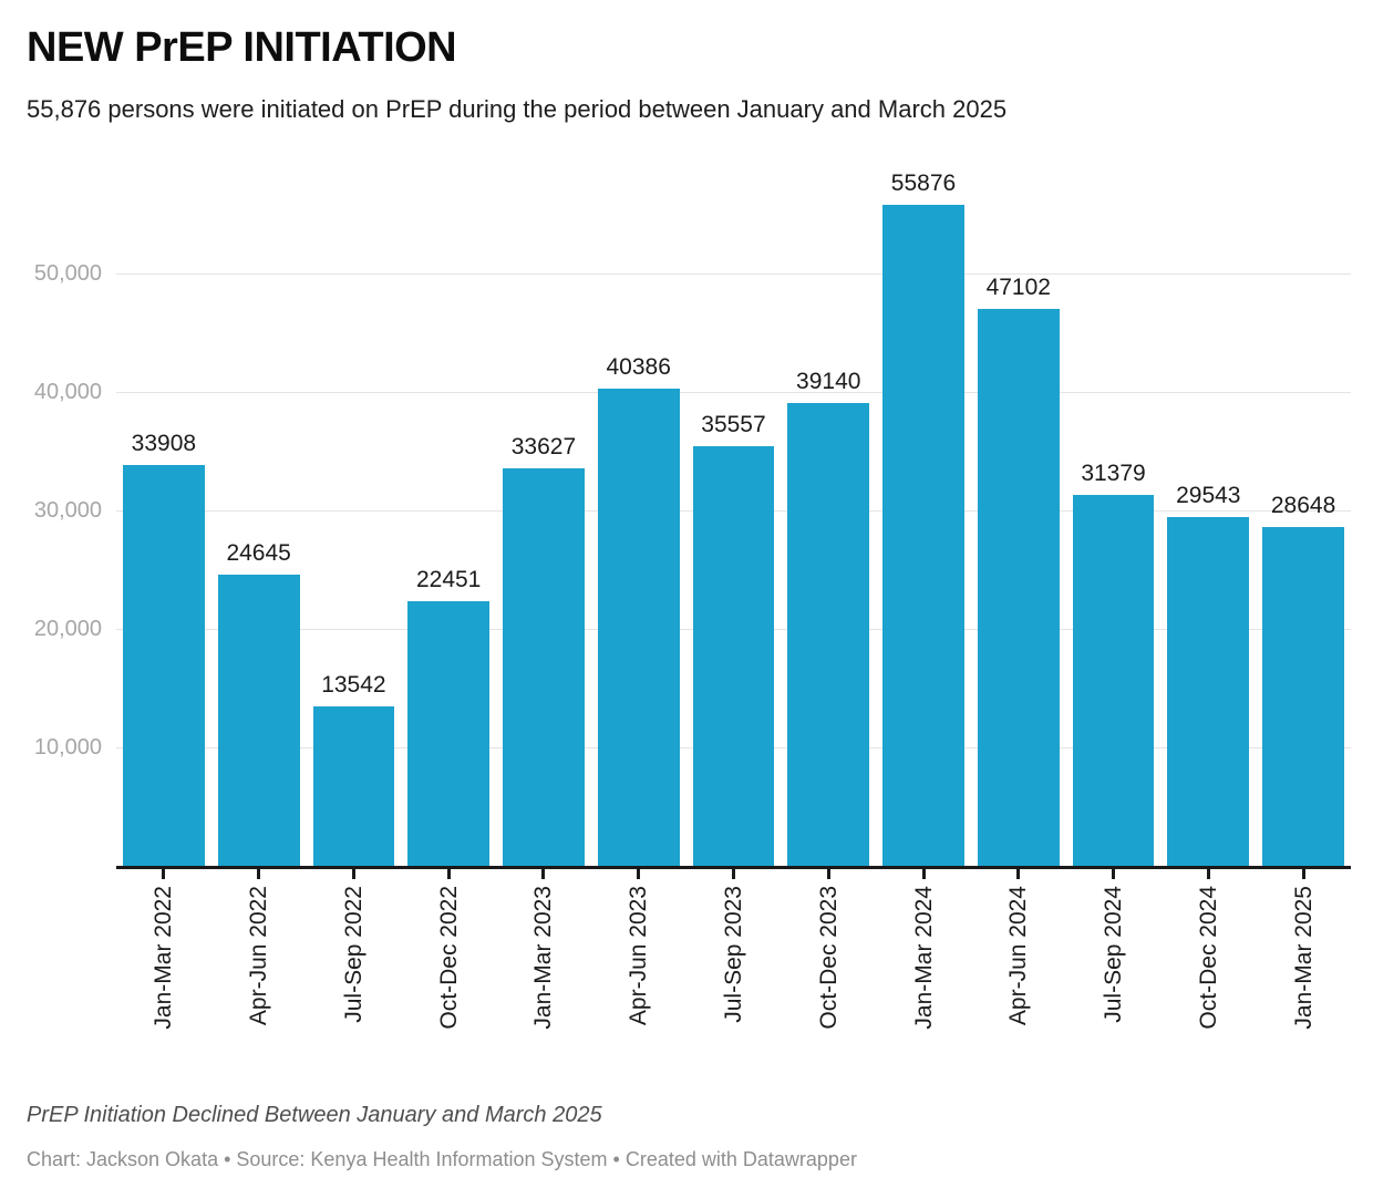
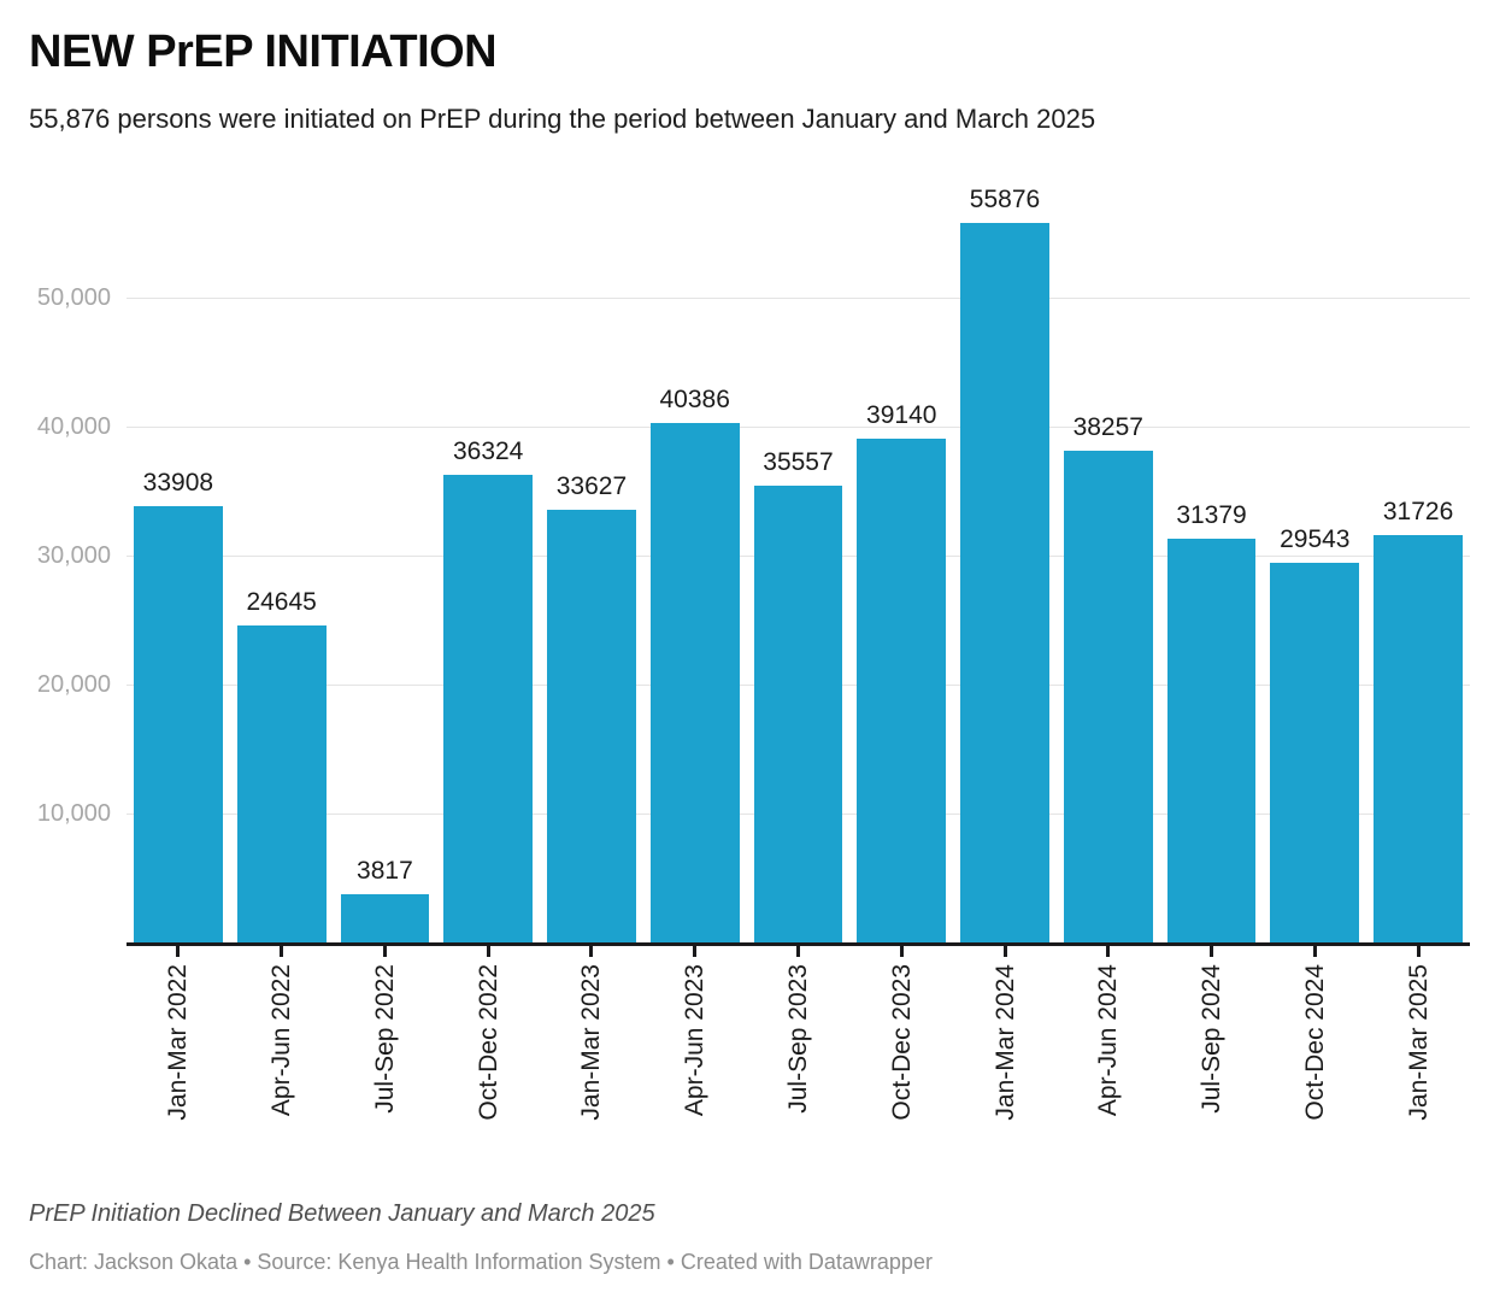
Jul-Sep 2022: 13542 -> 3817
Oct-Dec 2022: 22451 -> 36324
Apr-Jun 2024: 47102 -> 38257
Jan-Mar 2025: 28648 -> 31726
